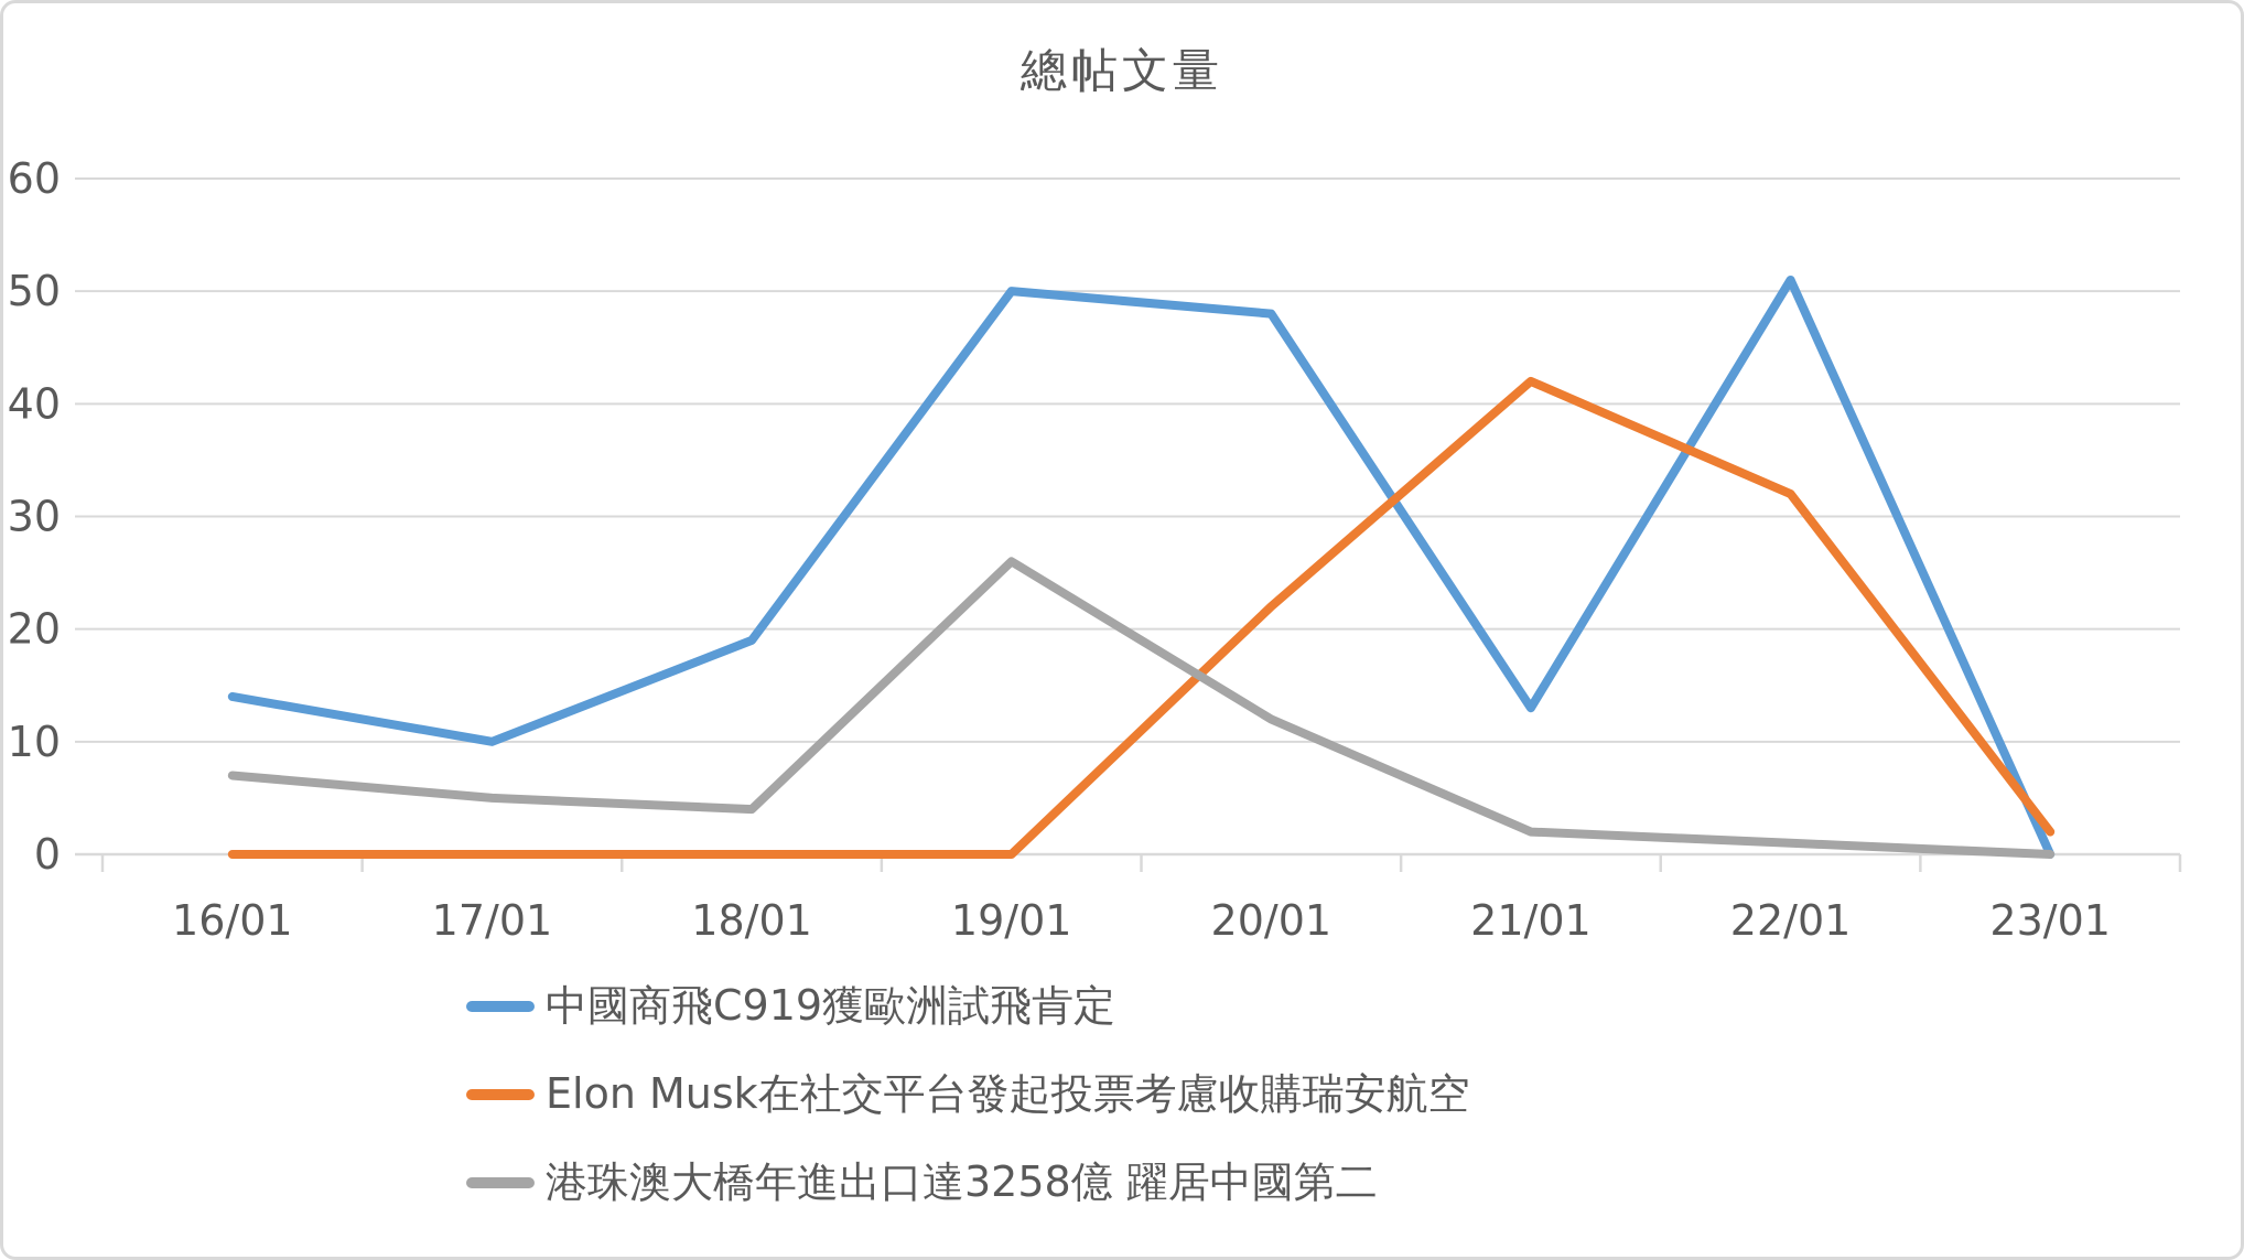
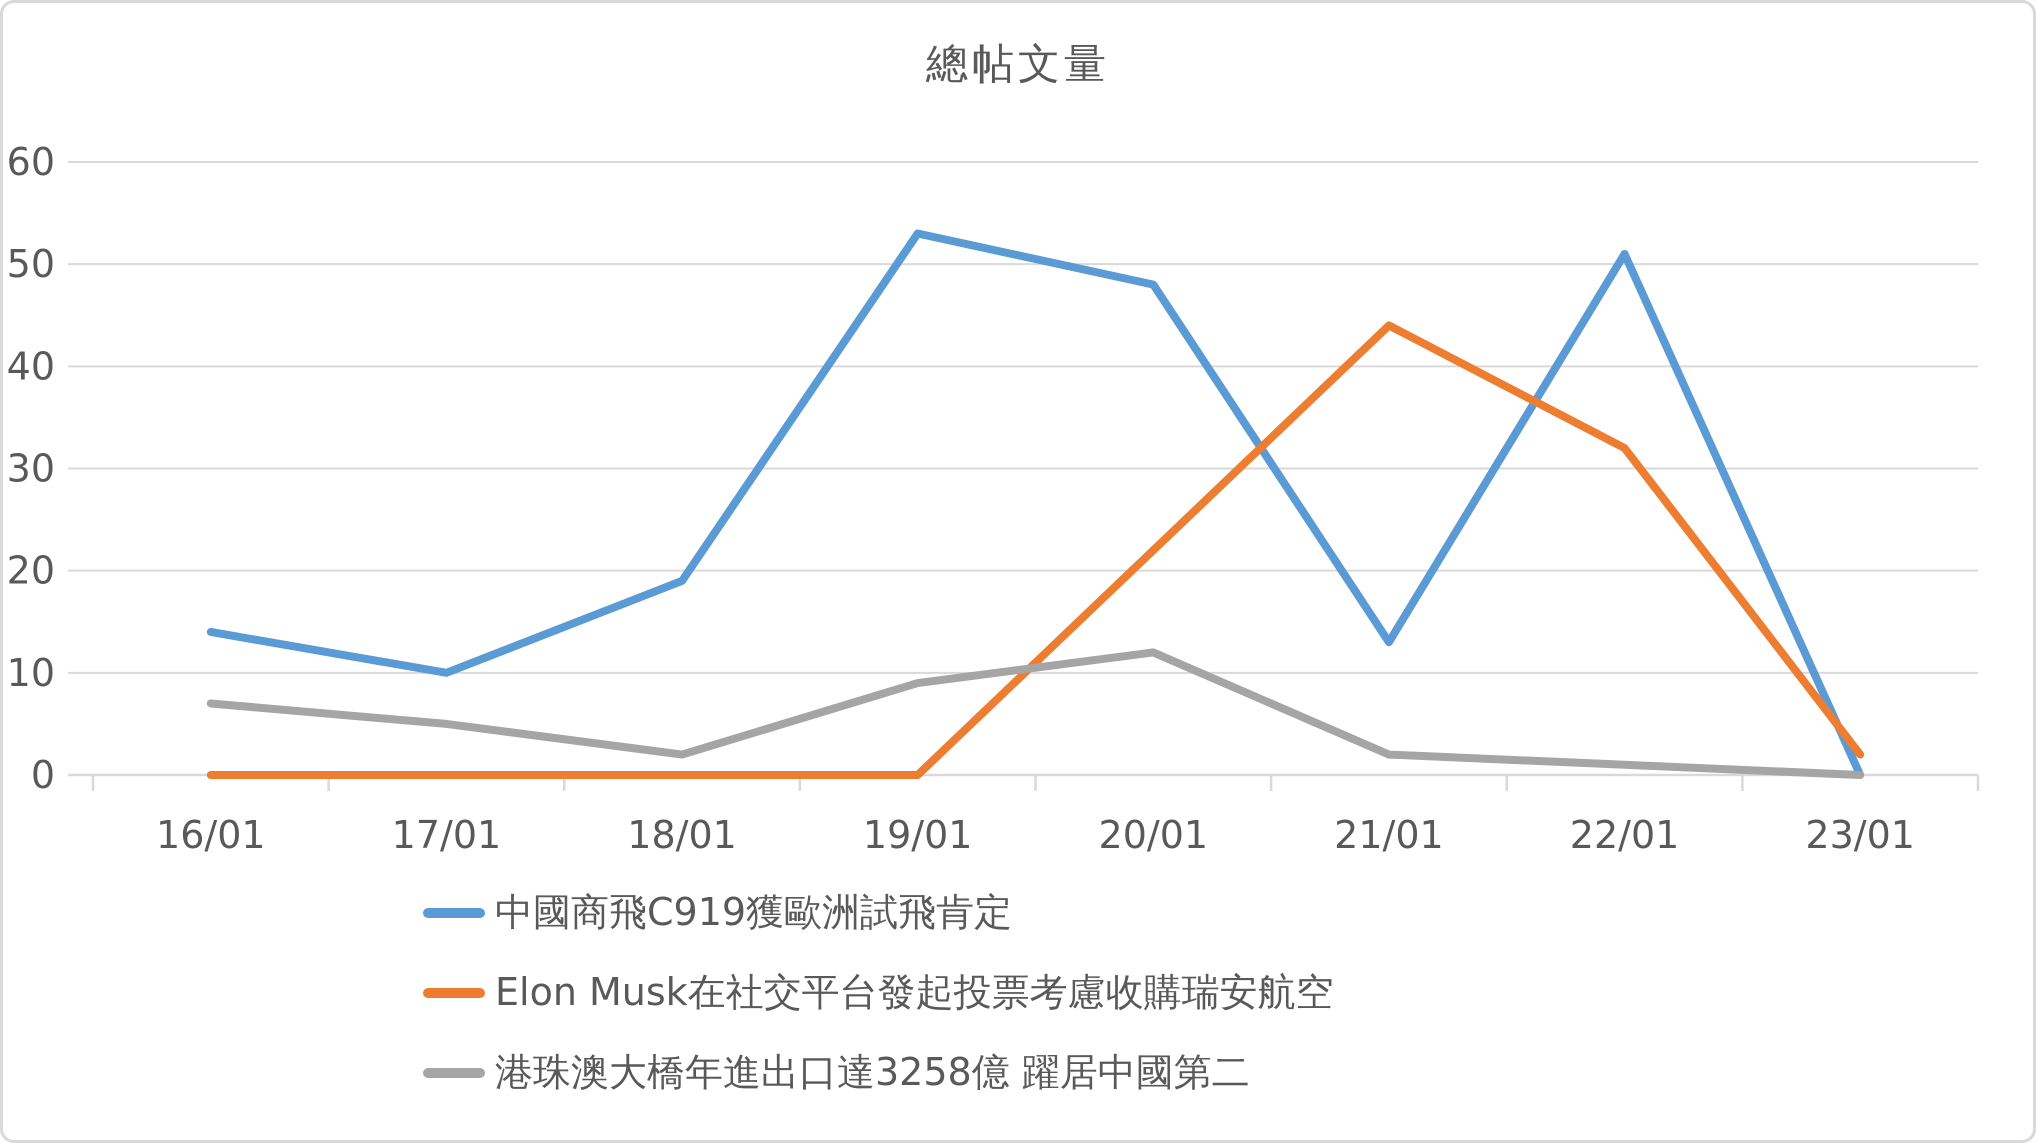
港珠澳大橋年進出口達3258億 躍居中國第二/18/01: 4 -> 2
中國商飛C919獲歐洲試飛肯定/19/01: 50 -> 53
港珠澳大橋年進出口達3258億 躍居中國第二/19/01: 26 -> 9
Elon Musk在社交平台發起投票考慮收購瑞安航空/21/01: 42 -> 44
